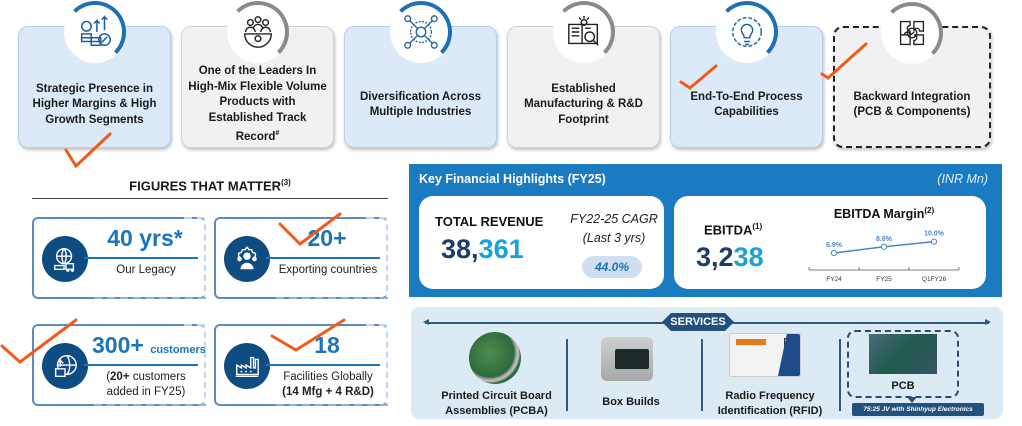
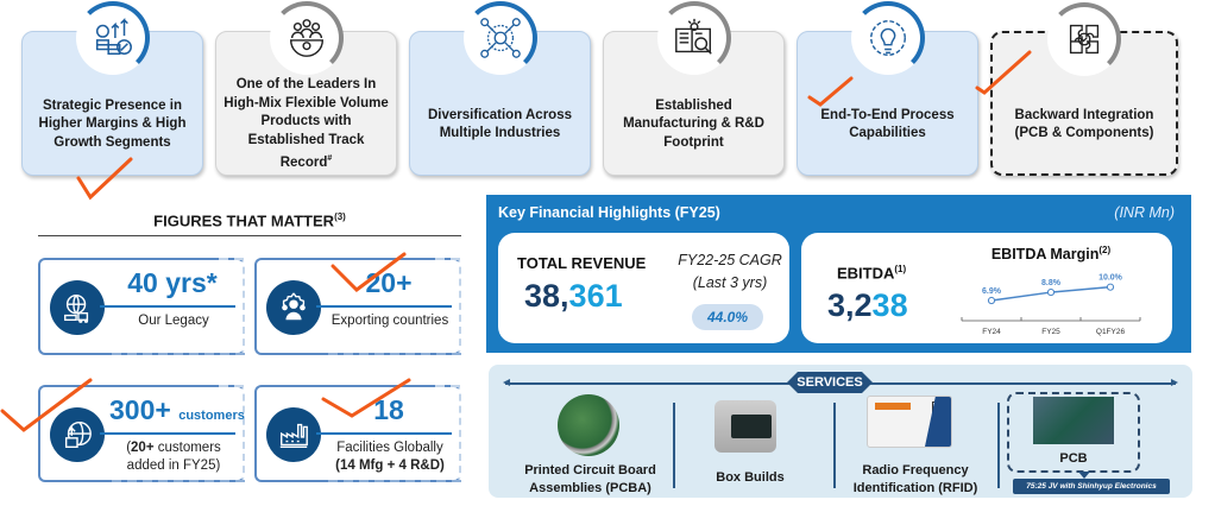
FY25: 8.6% -> 8.8%
